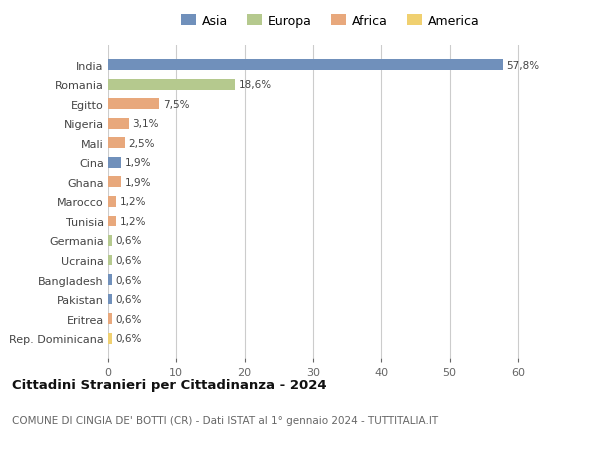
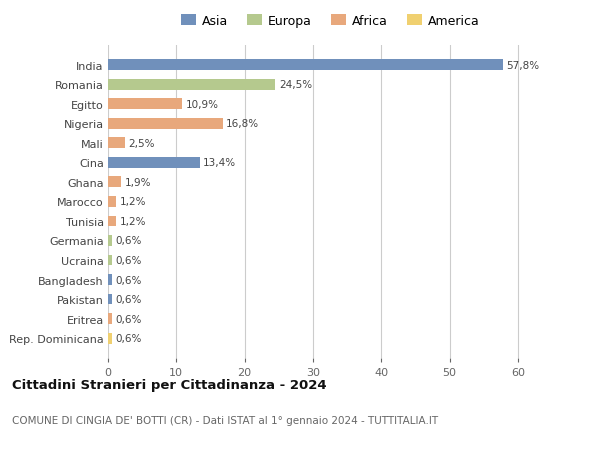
Romania: 18,6% -> 24,5%
Egitto: 7,5% -> 10,9%
Nigeria: 3,1% -> 16,8%
Cina: 1,9% -> 13,4%
